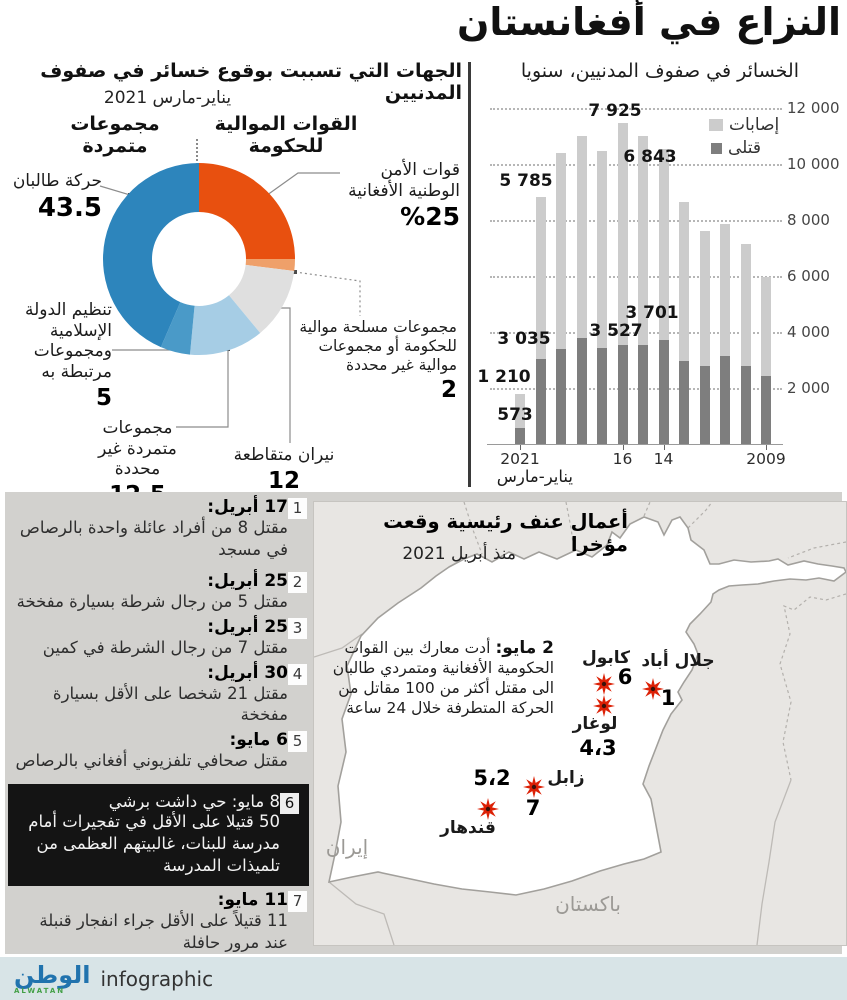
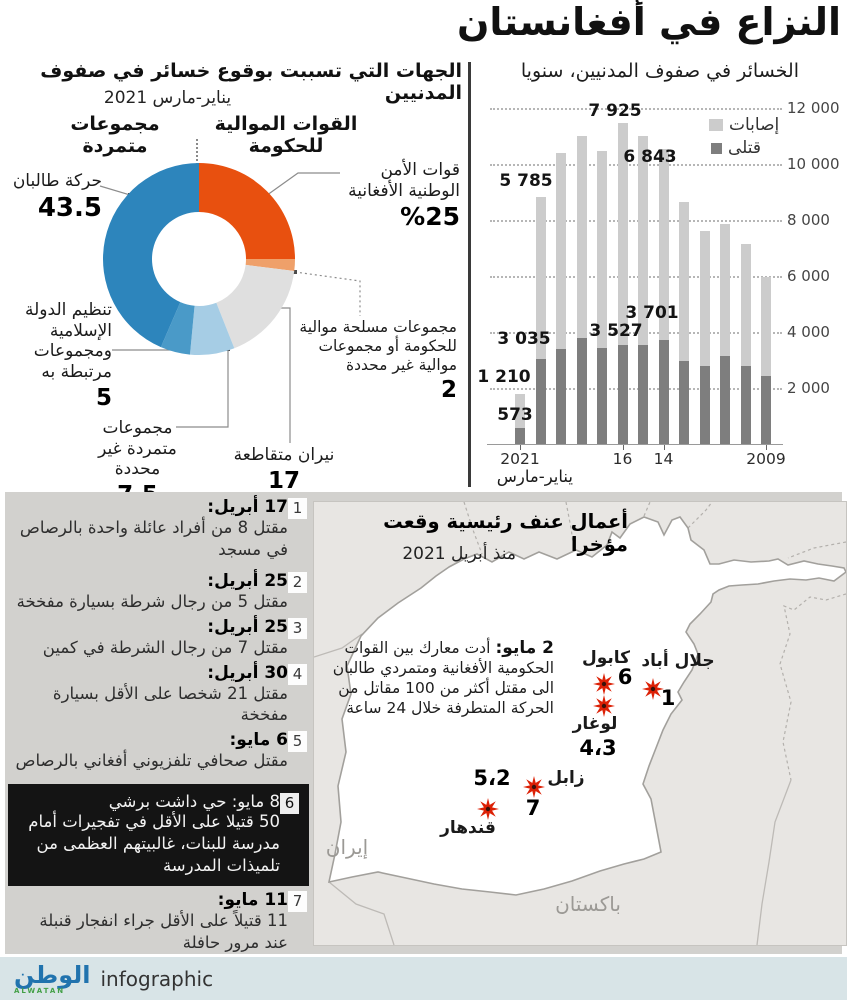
الجهات التي تسببت بوقوع خسائر في صفوف المدنيين/نيران متقاطعة: 12 -> 17
الجهات التي تسببت بوقوع خسائر في صفوف المدنيين/مجموعات متمردة غير محددة: 12.5 -> 7.5
